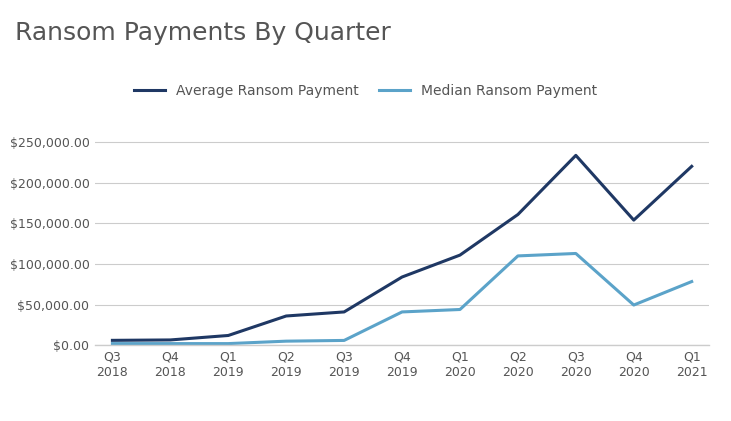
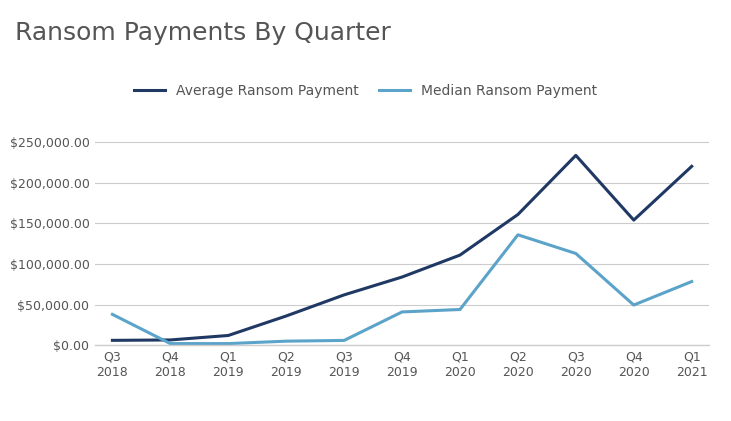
Median Ransom Payment/Q3 2018: $2,000 -> $38,000
Average Ransom Payment/Q3 2019: $41,000 -> $62,000
Median Ransom Payment/Q2 2020: $110,000 -> $136,000
